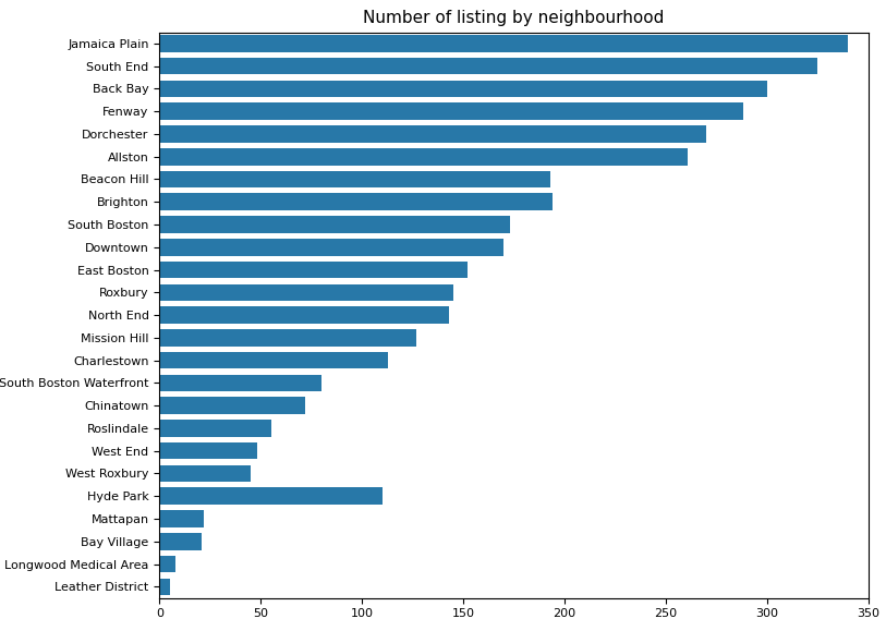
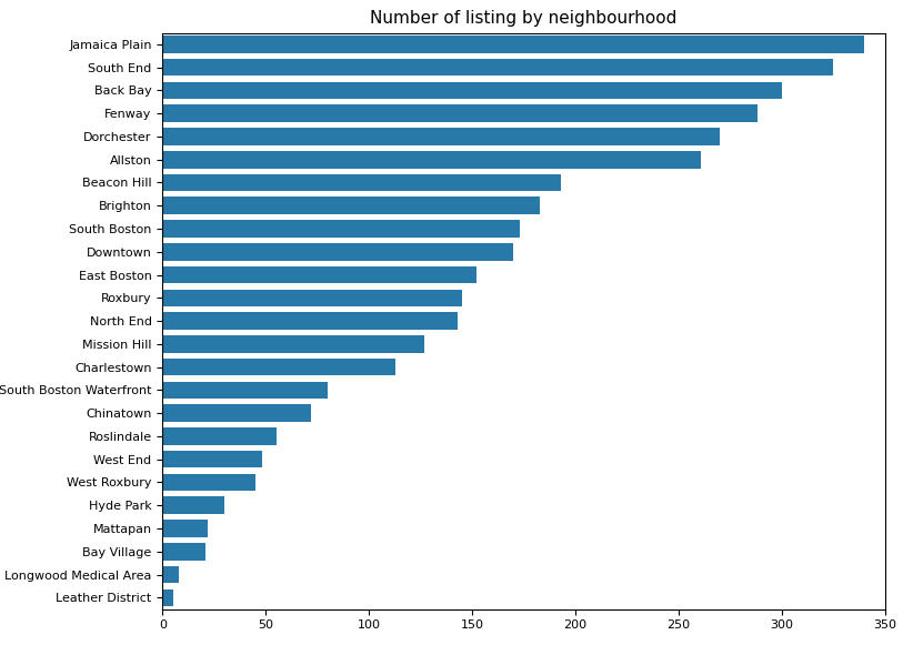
Brighton: 194 -> 183
Hyde Park: 110 -> 30
